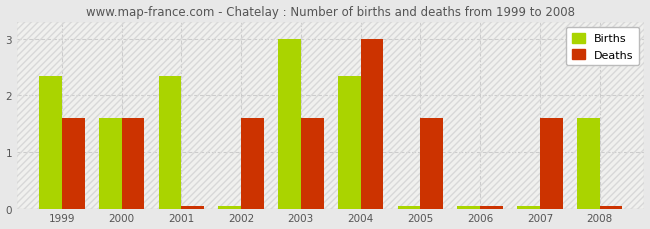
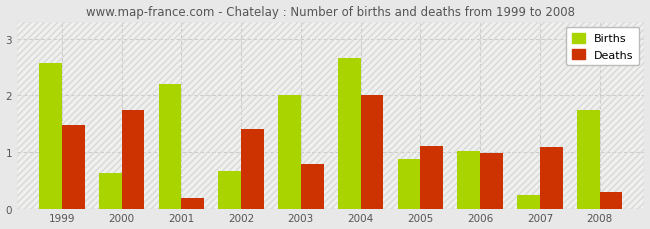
Births/1999: 2.33 -> 2.56
Deaths/1999: 1.60 -> 1.48
Births/2000: 1.60 -> 0.62
Deaths/2000: 1.60 -> 1.74
Births/2001: 2.33 -> 2.20
Deaths/2001: 0.04 -> 0.18
Births/2002: 0.04 -> 0.66
Deaths/2002: 1.60 -> 1.40
Births/2003: 3.00 -> 2.00
Deaths/2003: 1.60 -> 0.78
Births/2004: 2.33 -> 2.66
Deaths/2004: 3.00 -> 2.00
Births/2005: 0.04 -> 0.88
Deaths/2005: 1.60 -> 1.10
Births/2006: 0.04 -> 1.02
Deaths/2006: 0.04 -> 0.98
Births/2007: 0.04 -> 0.24
Deaths/2007: 1.60 -> 1.08
Births/2008: 1.60 -> 1.74
Deaths/2008: 0.04 -> 0.30
